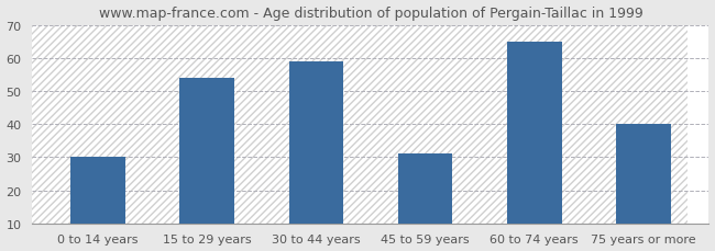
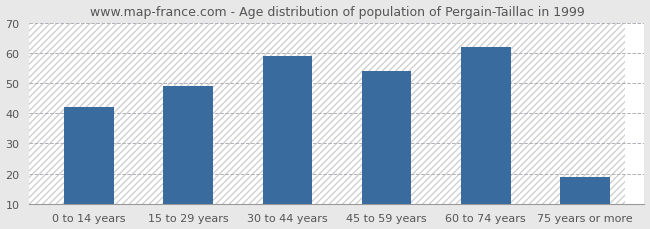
0 to 14 years: 30 -> 42
15 to 29 years: 54 -> 49
45 to 59 years: 31 -> 54
60 to 74 years: 65 -> 62
75 years or more: 40 -> 19
